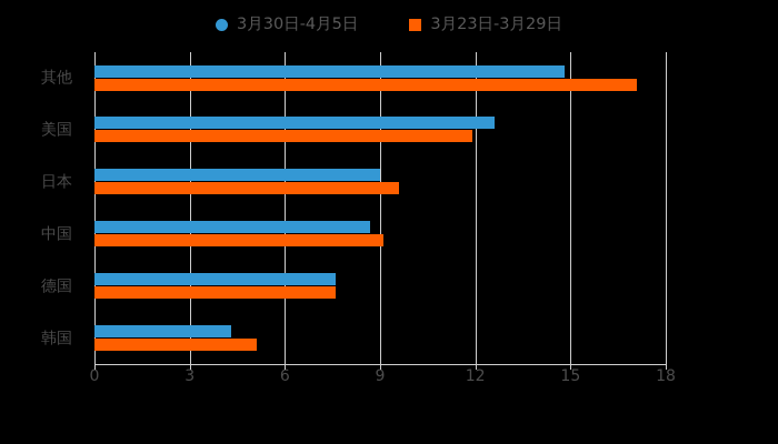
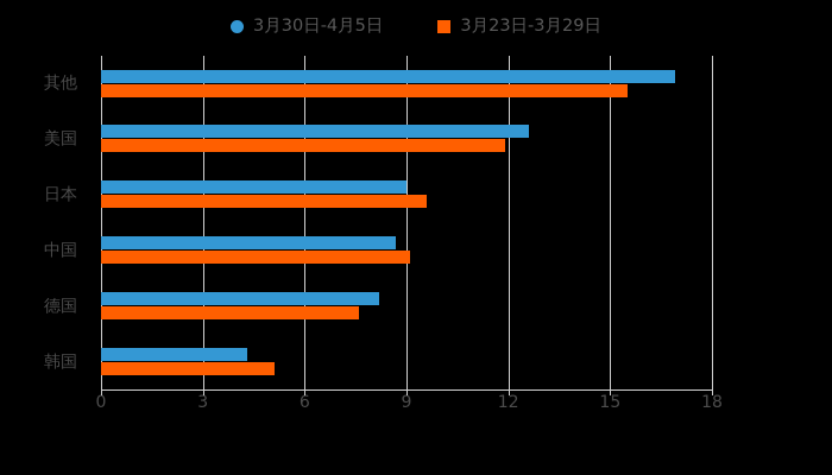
3月30日-4月5日/其他: 14.8 -> 16.9
3月23日-3月29日/其他: 17.1 -> 15.5
3月30日-4月5日/德国: 7.6 -> 8.2
